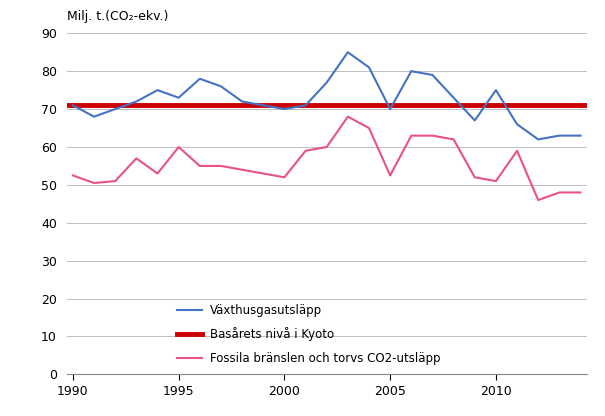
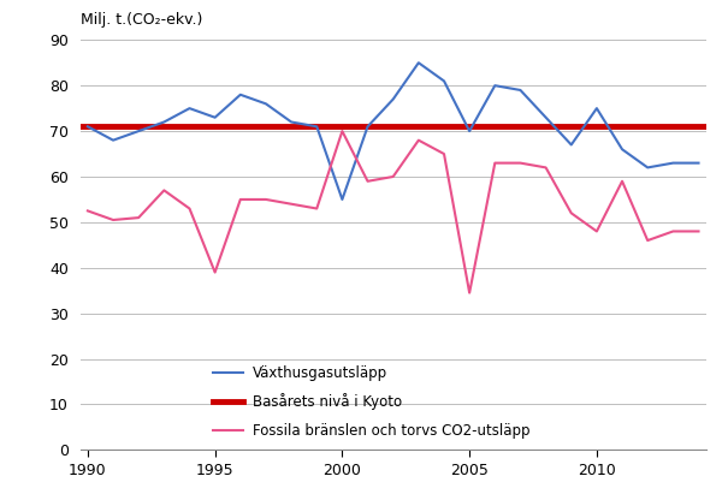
Fossila bränslen och torvs CO2-utsläpp/1995: 60.0 -> 39.0
Växthusgasutsläpp/2000: 70 -> 55
Fossila bränslen och torvs CO2-utsläpp/2000: 52.0 -> 70.0
Fossila bränslen och torvs CO2-utsläpp/2005: 52.5 -> 34.5
Fossila bränslen och torvs CO2-utsläpp/2010: 51.0 -> 48.0
